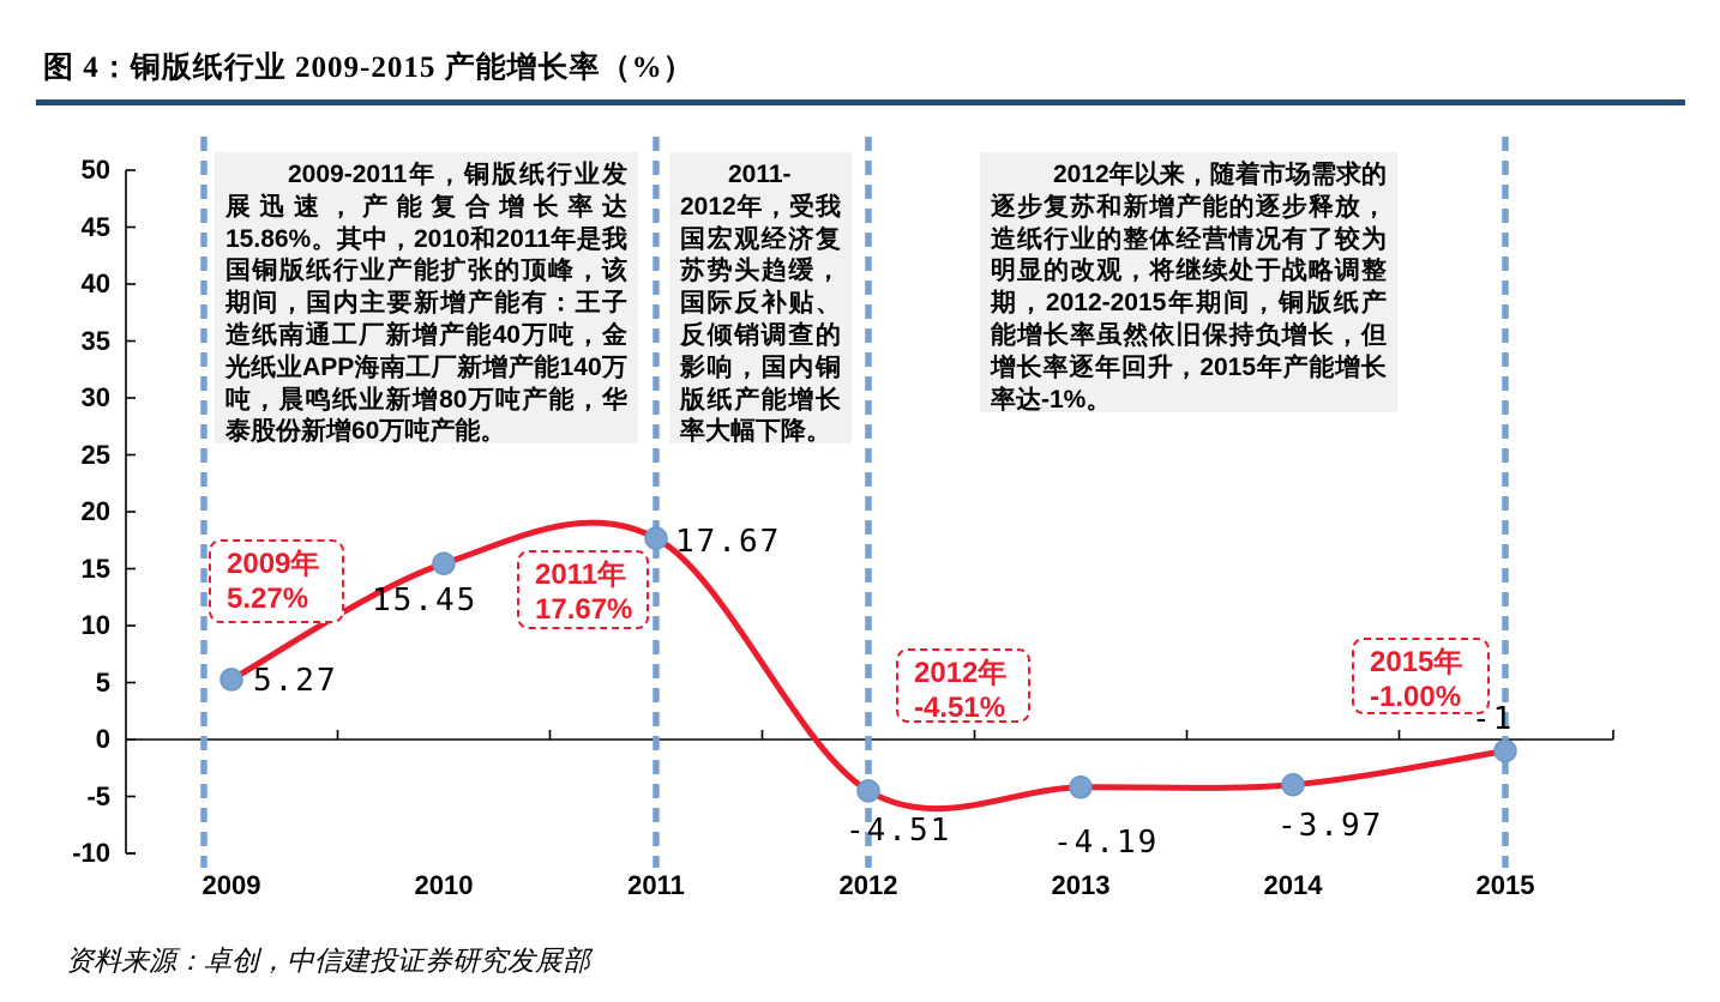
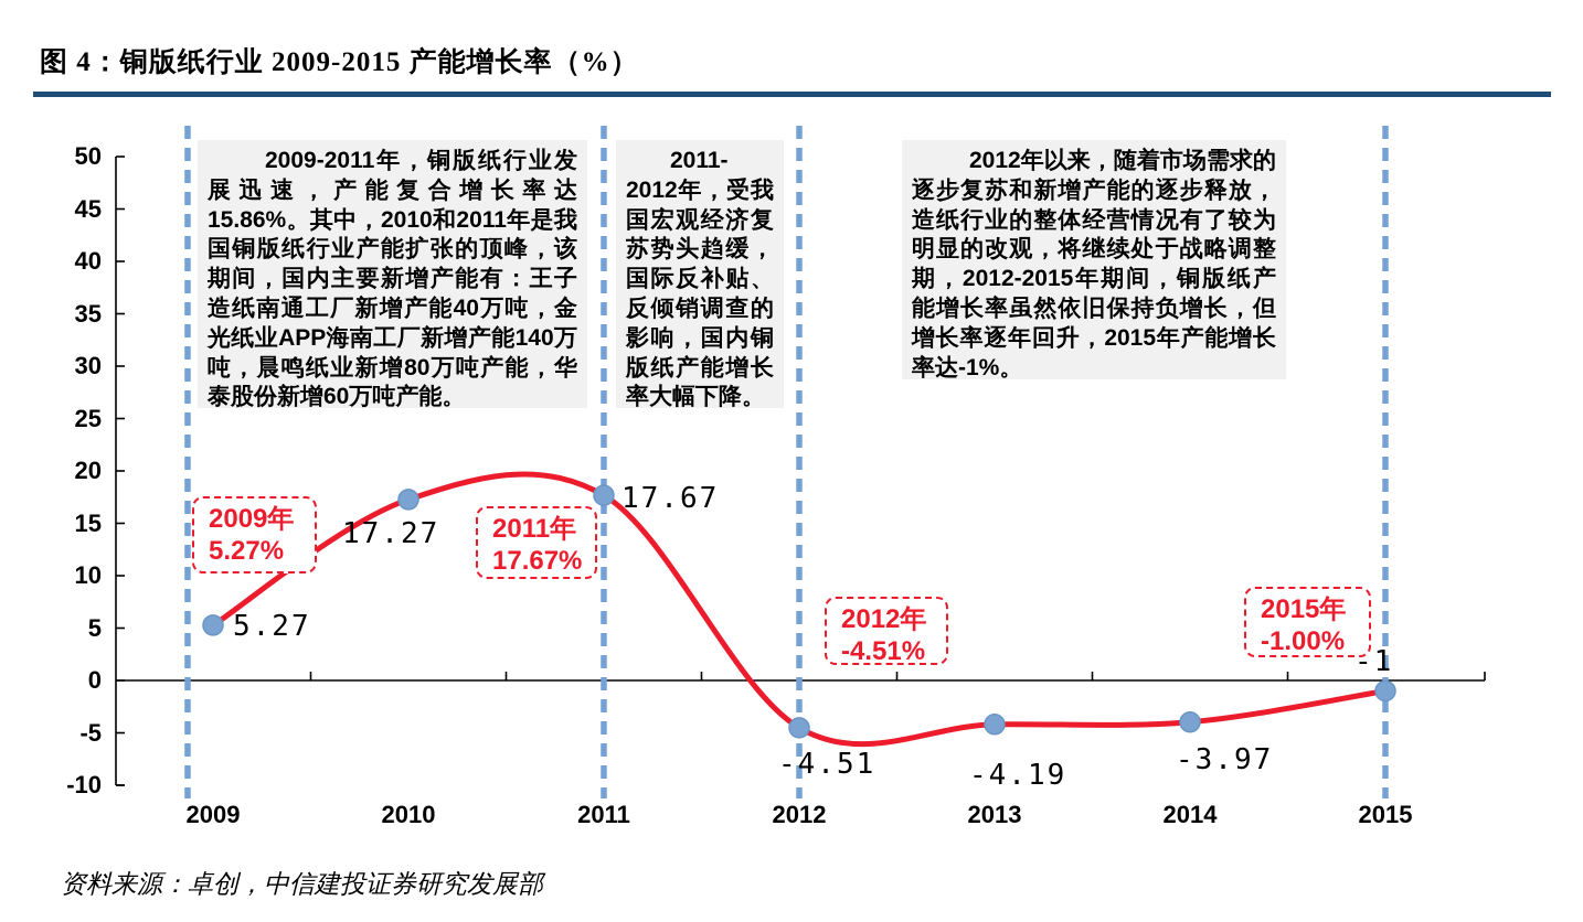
2010: 15.45 -> 17.27
